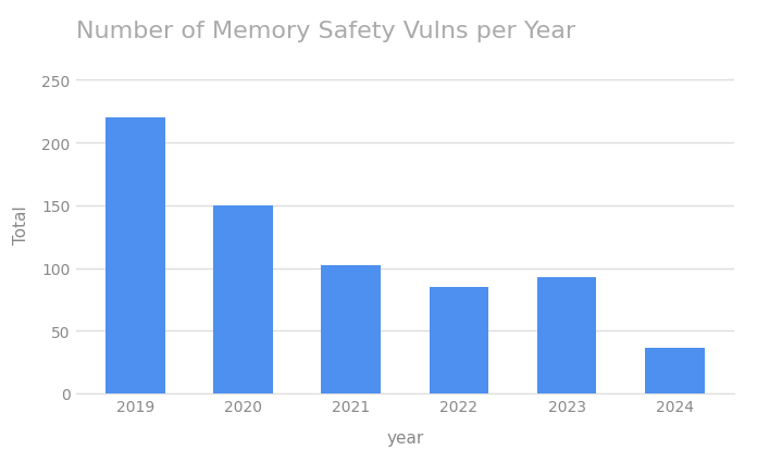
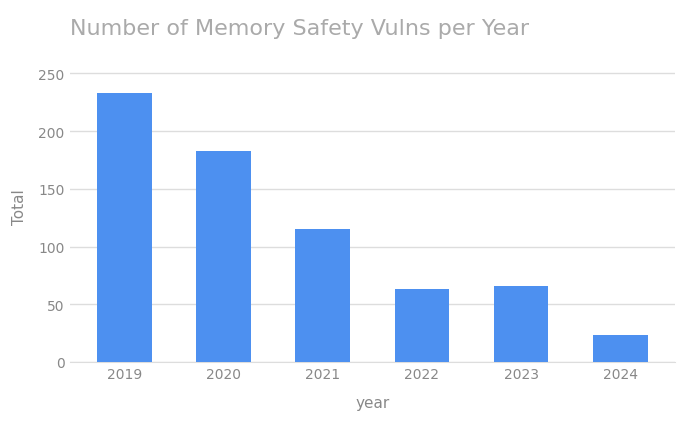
2019: 220 -> 233
2020: 150 -> 183
2021: 102 -> 115
2022: 85 -> 63
2023: 93 -> 66
2024: 36 -> 23
